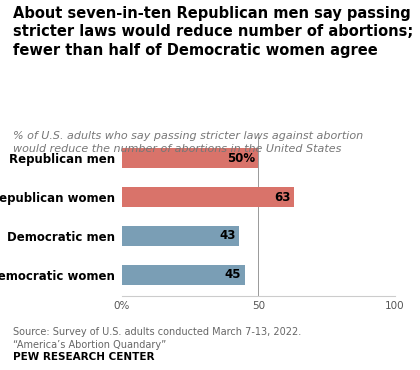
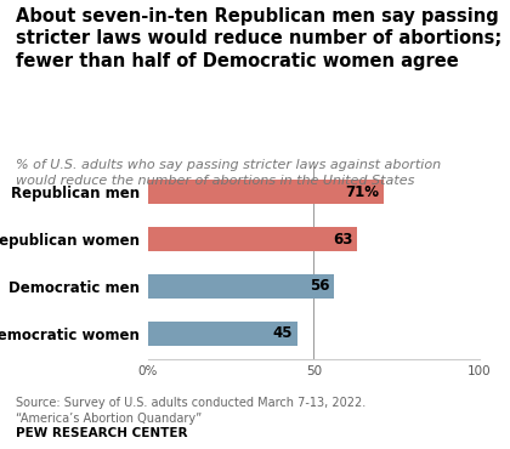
Republican men: 50 -> 71
Democratic men: 43 -> 56
